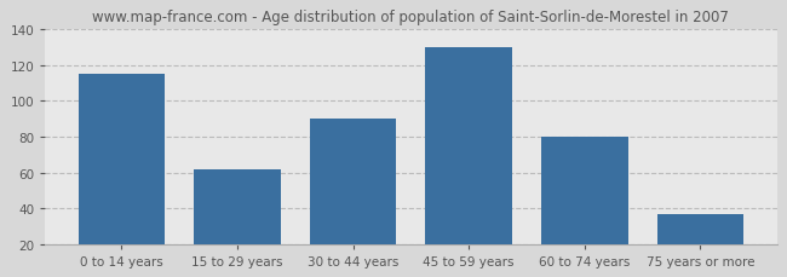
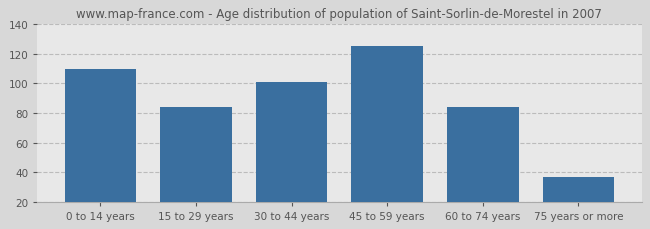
0 to 14 years: 115 -> 110
15 to 29 years: 62 -> 84
30 to 44 years: 90 -> 101
45 to 59 years: 130 -> 125
60 to 74 years: 80 -> 84
